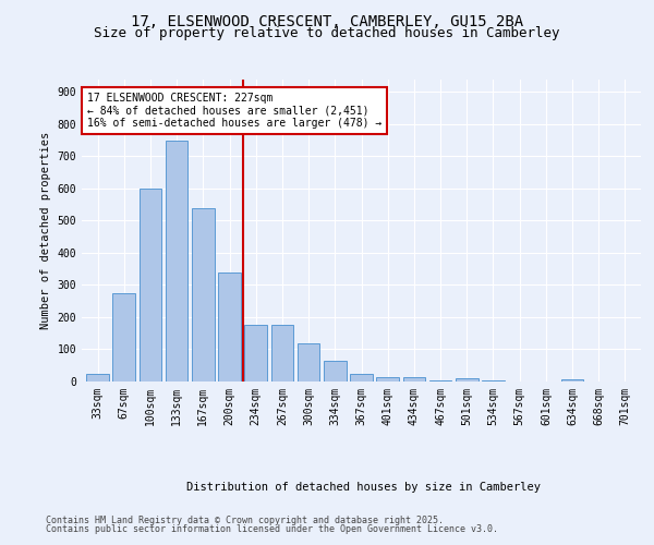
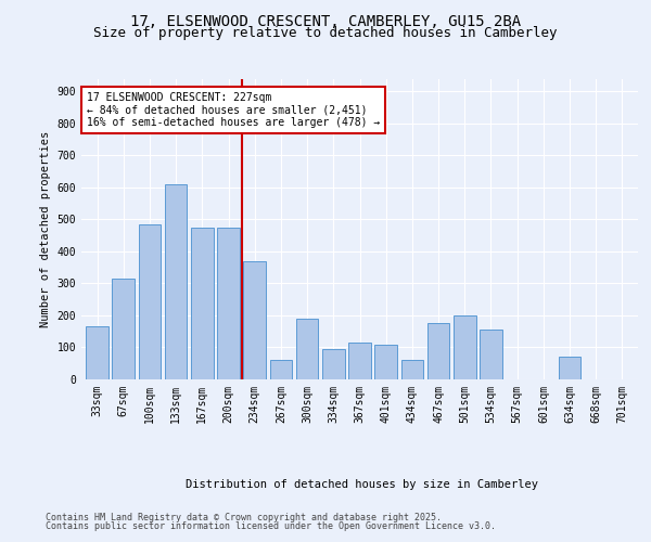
33sqm: 25 -> 165
67sqm: 275 -> 315
100sqm: 600 -> 485
133sqm: 750 -> 610
167sqm: 540 -> 475
200sqm: 340 -> 475
234sqm: 175 -> 370
267sqm: 175 -> 60
300sqm: 120 -> 190
334sqm: 65 -> 95
367sqm: 25 -> 115
401sqm: 12 -> 110
434sqm: 15 -> 60
467sqm: 5 -> 175
501sqm: 10 -> 200
534sqm: 5 -> 155
634sqm: 8 -> 70
